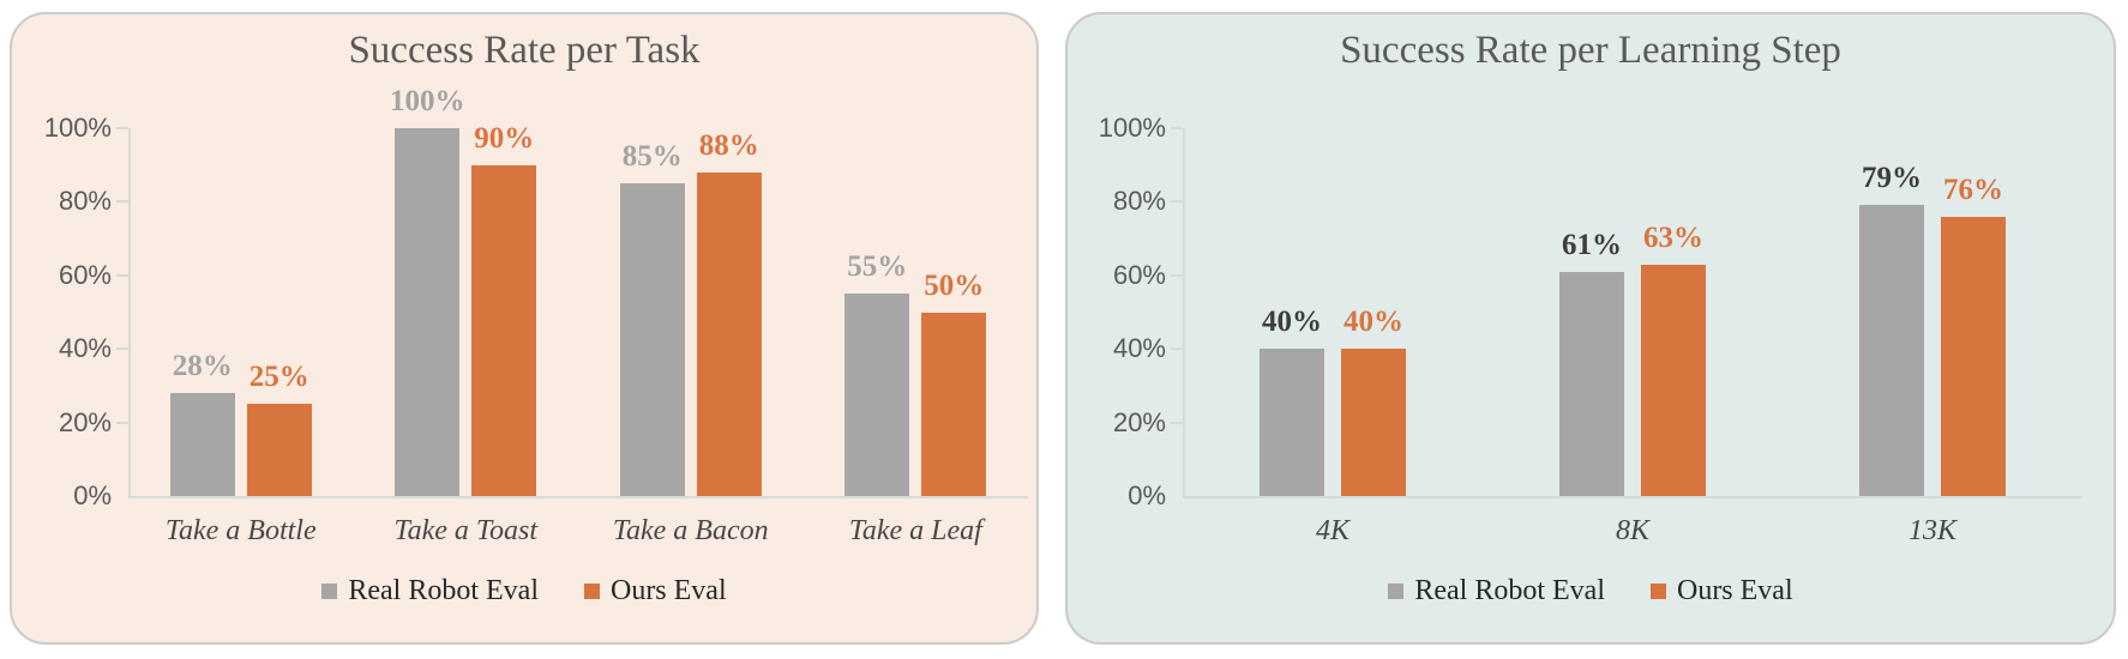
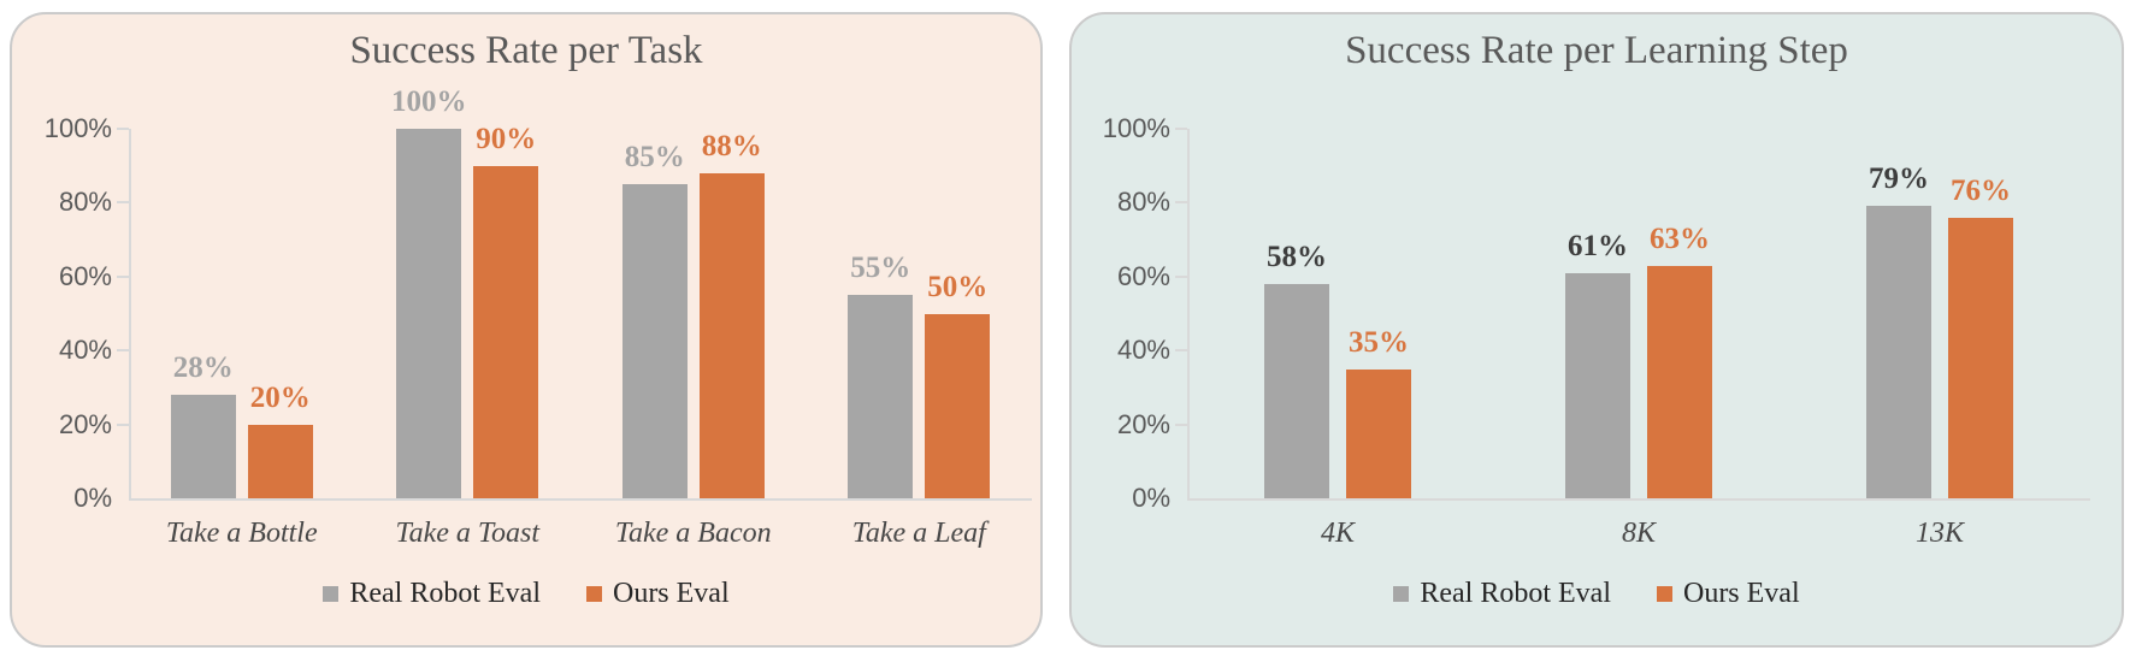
Success Rate per Task/Ours Eval/Take a Bottle: 25% -> 20%
Success Rate per Learning Step/Real Robot Eval/4K: 40% -> 58%
Success Rate per Learning Step/Ours Eval/4K: 40% -> 35%
